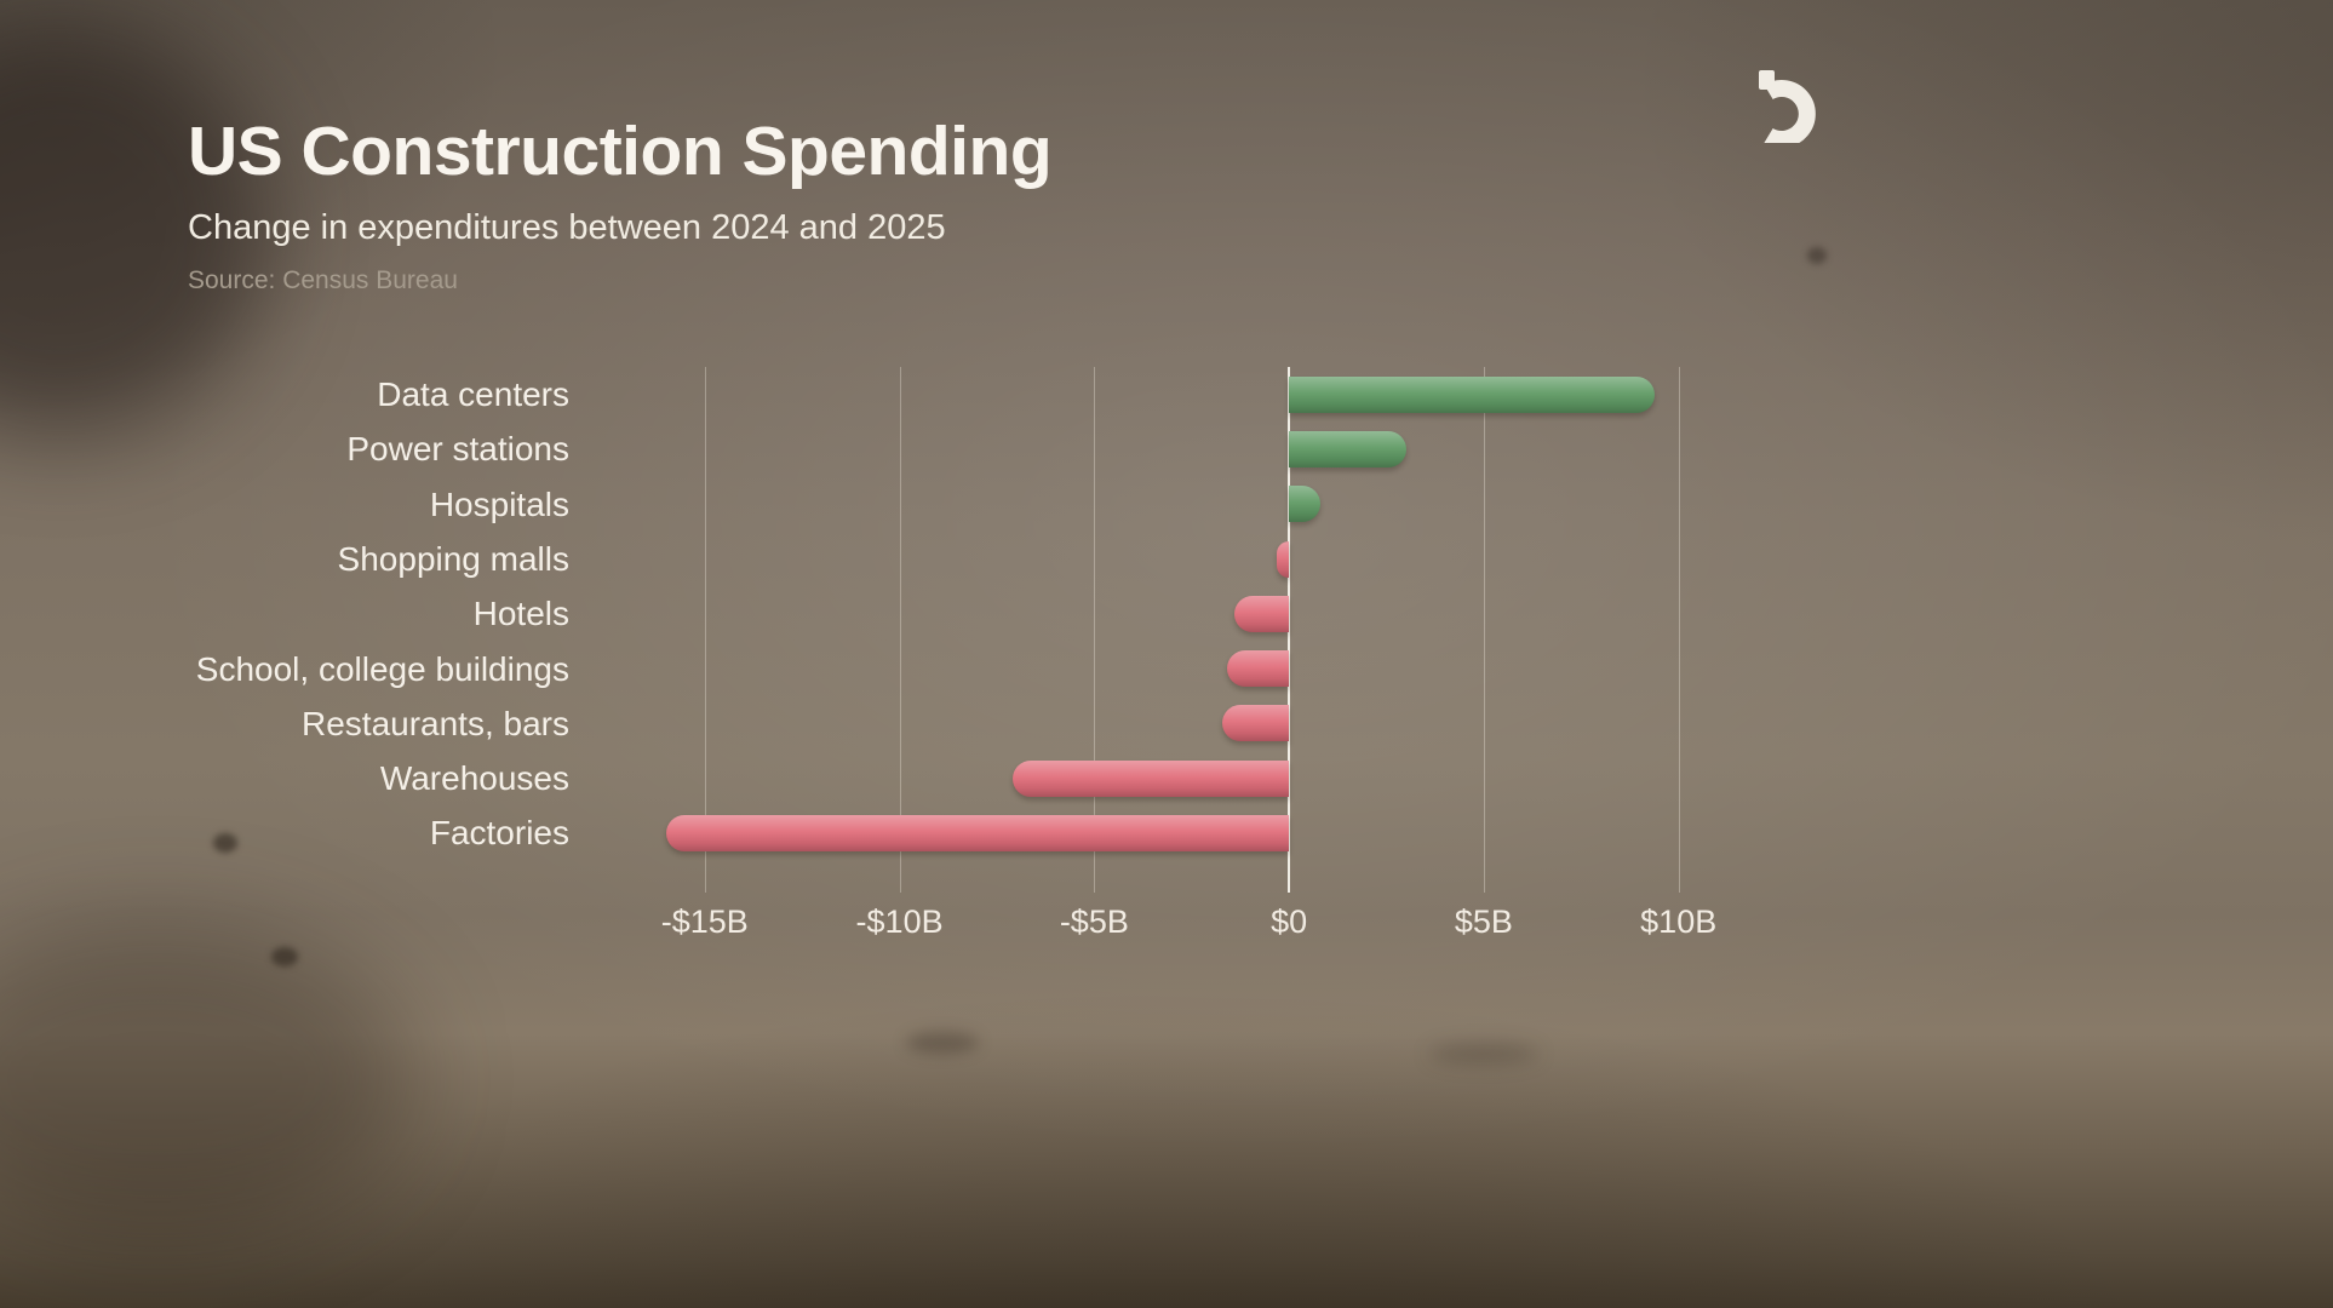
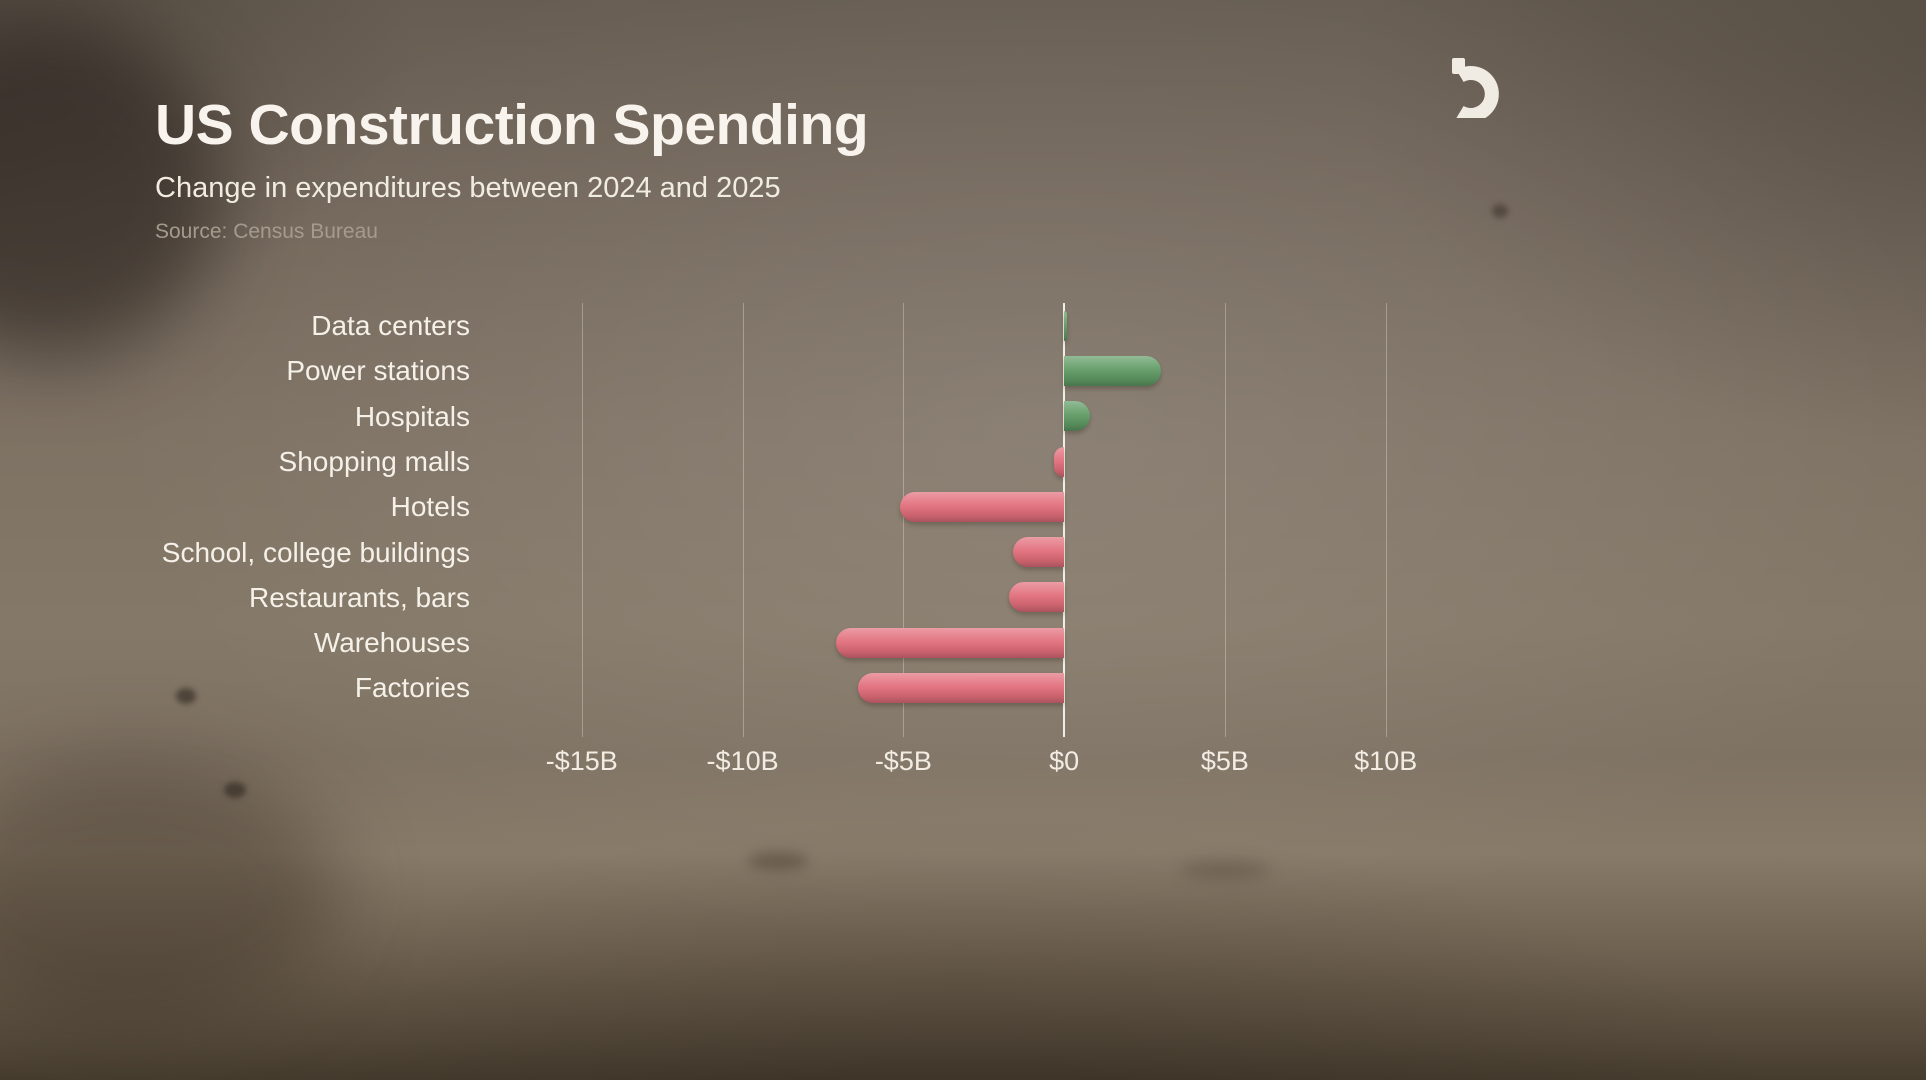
Data centers: $9.4B -> $0.1B
Hotels: -$1.4B -> -$5.1B
Factories: -$16.0B -> -$6.4B
